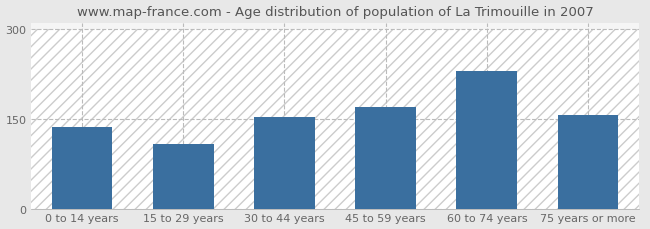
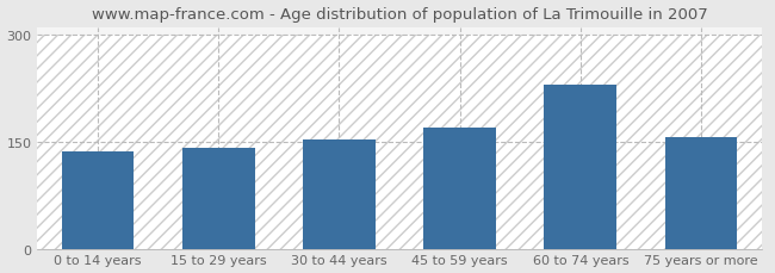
15 to 29 years: 108 -> 142
